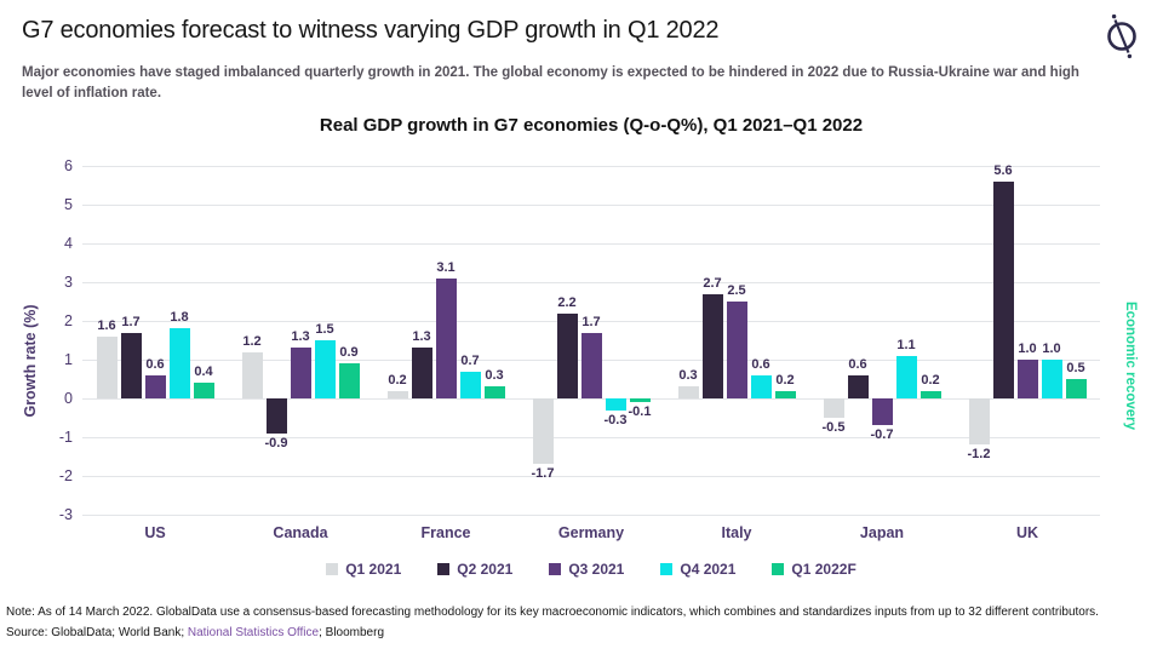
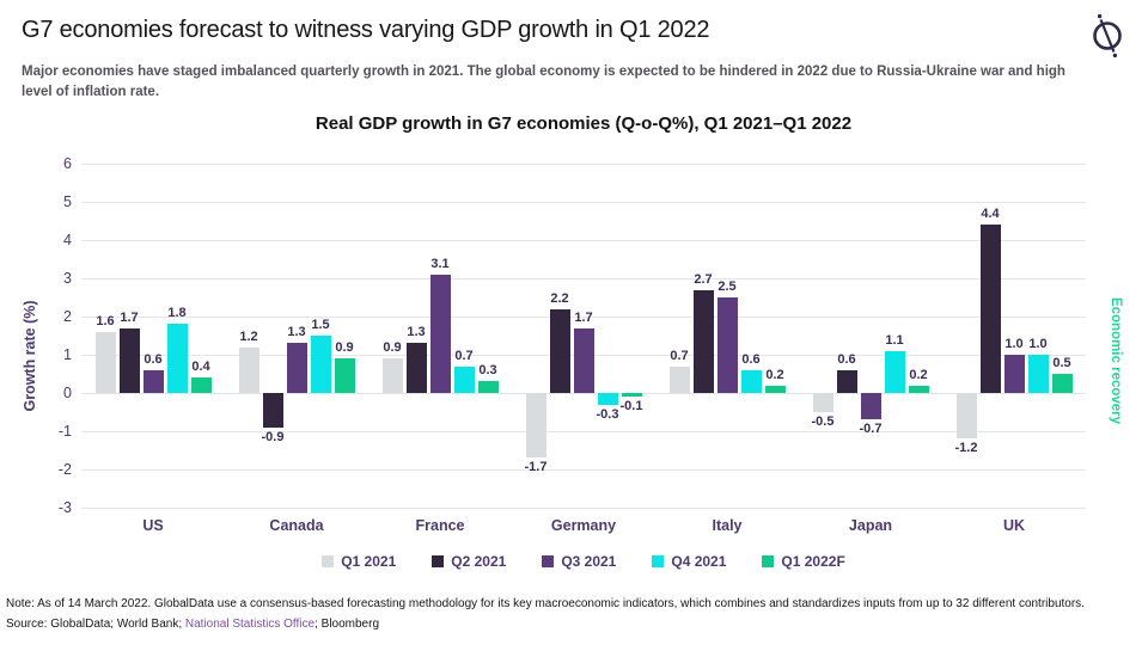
Q1 2021/France: 0.2 -> 0.9
Q1 2021/Italy: 0.3 -> 0.7
Q2 2021/UK: 5.6 -> 4.4
